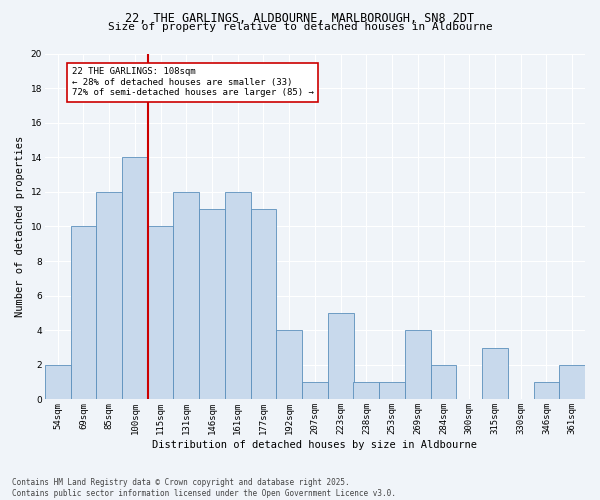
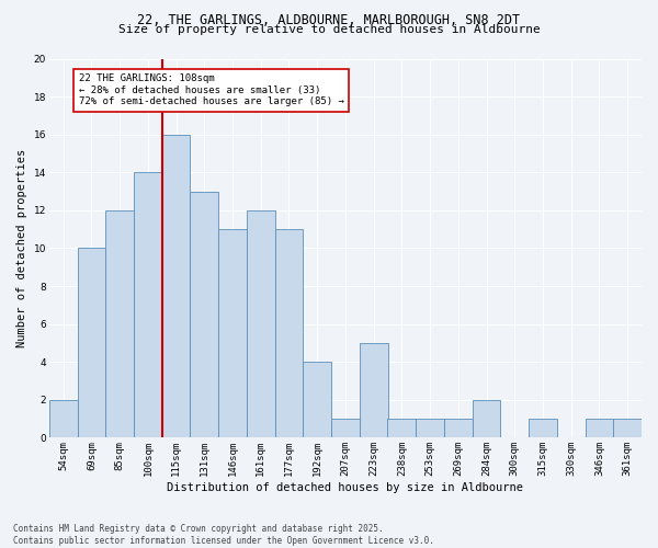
115sqm: 10 -> 16
131sqm: 12 -> 13
269sqm: 4 -> 1
315sqm: 3 -> 1
361sqm: 2 -> 1
